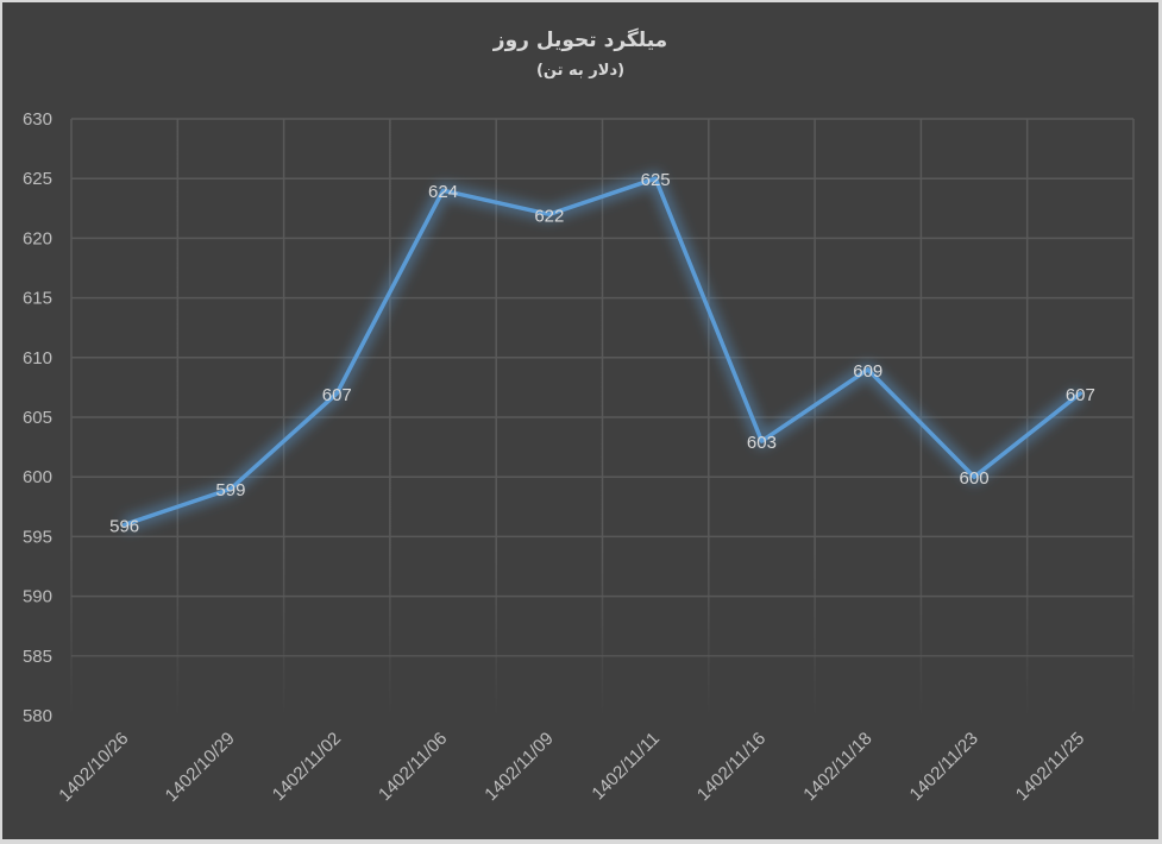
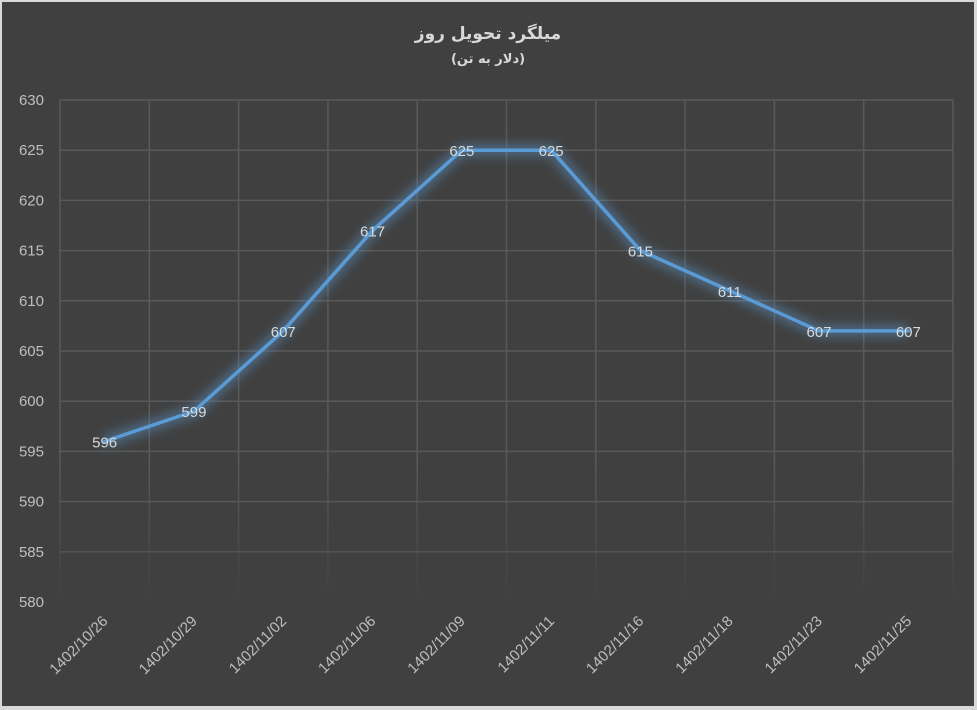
1402/11/06: 624 -> 617
1402/11/09: 622 -> 625
1402/11/16: 603 -> 615
1402/11/18: 609 -> 611
1402/11/23: 600 -> 607
